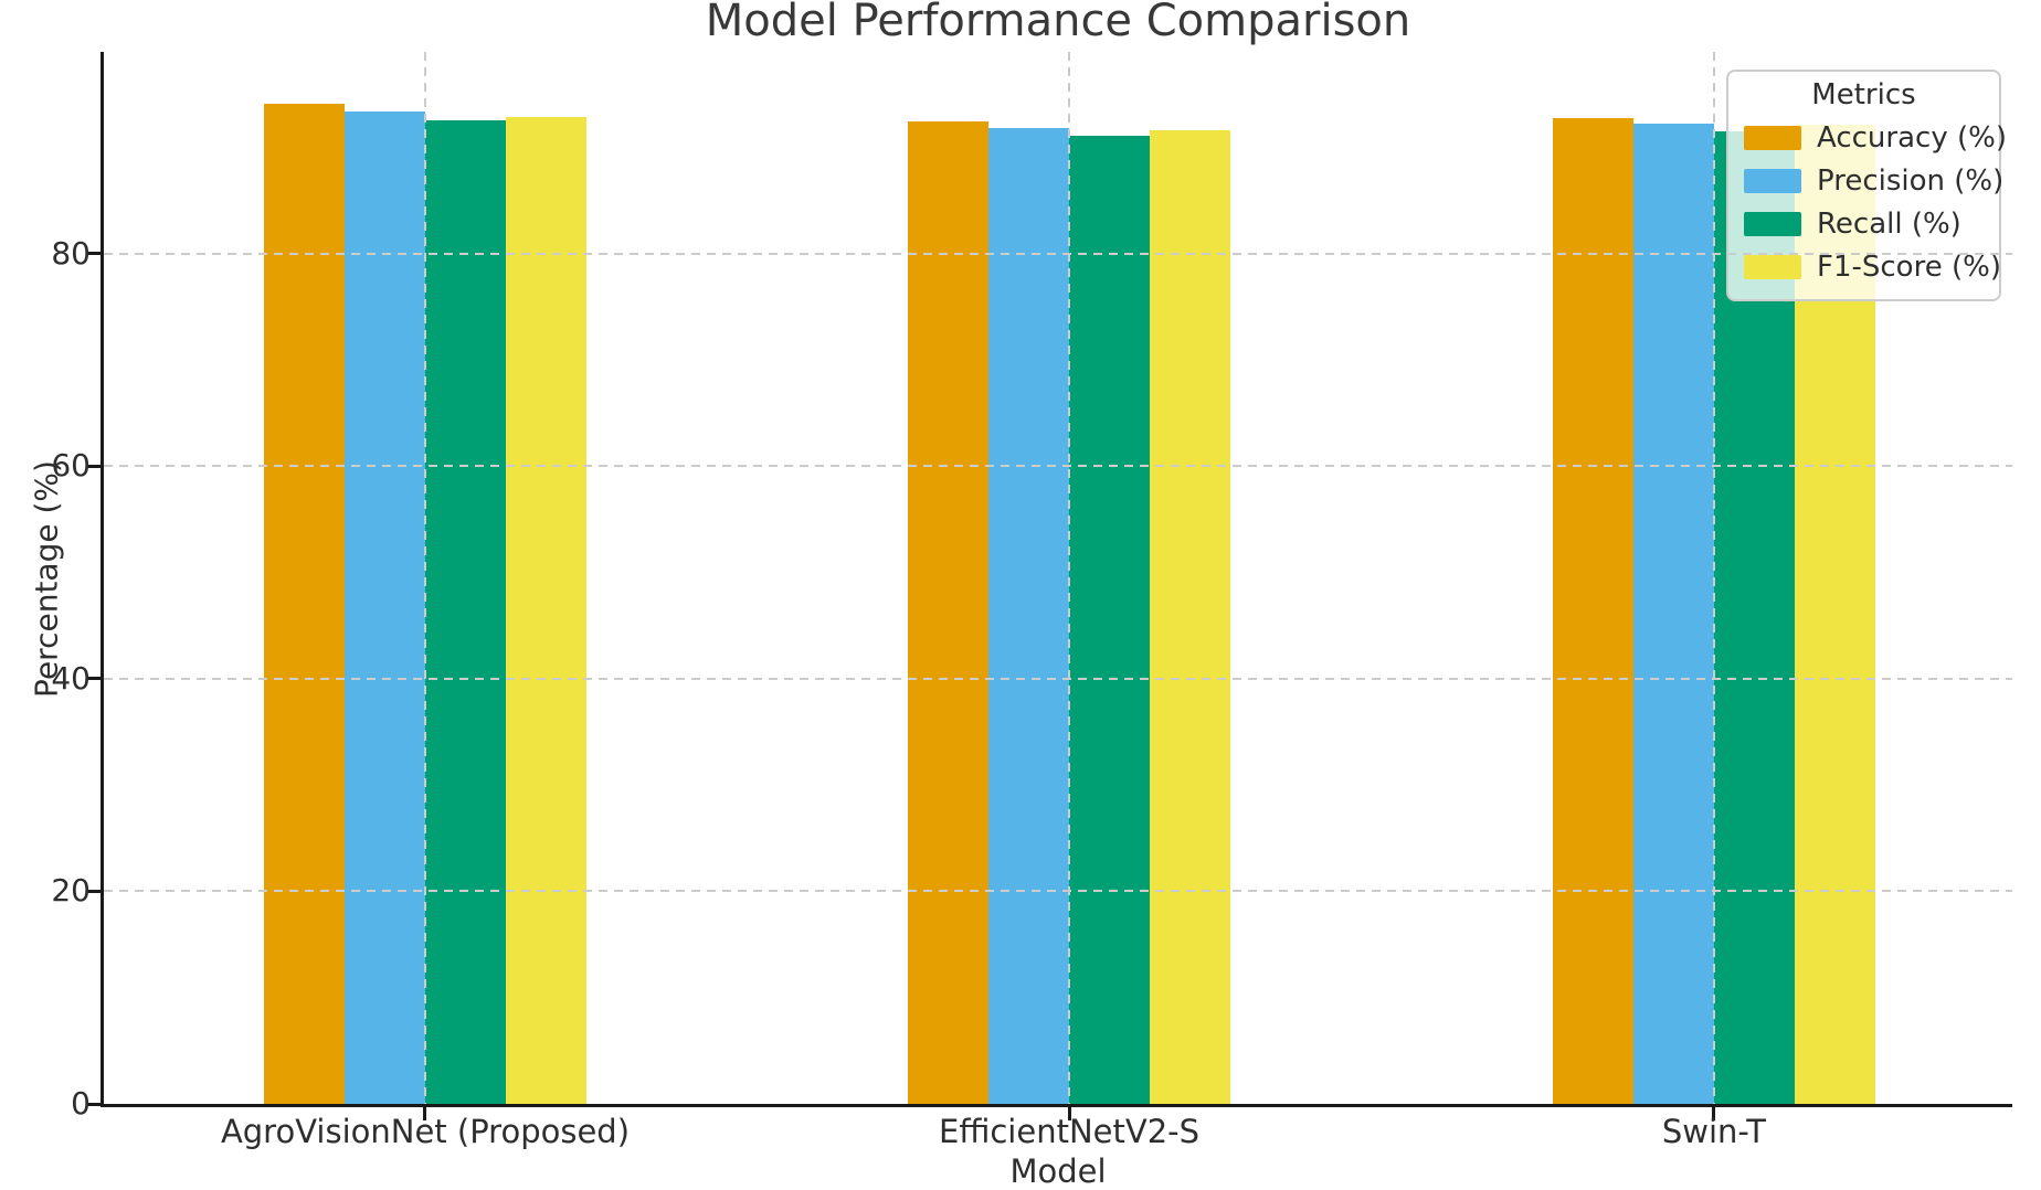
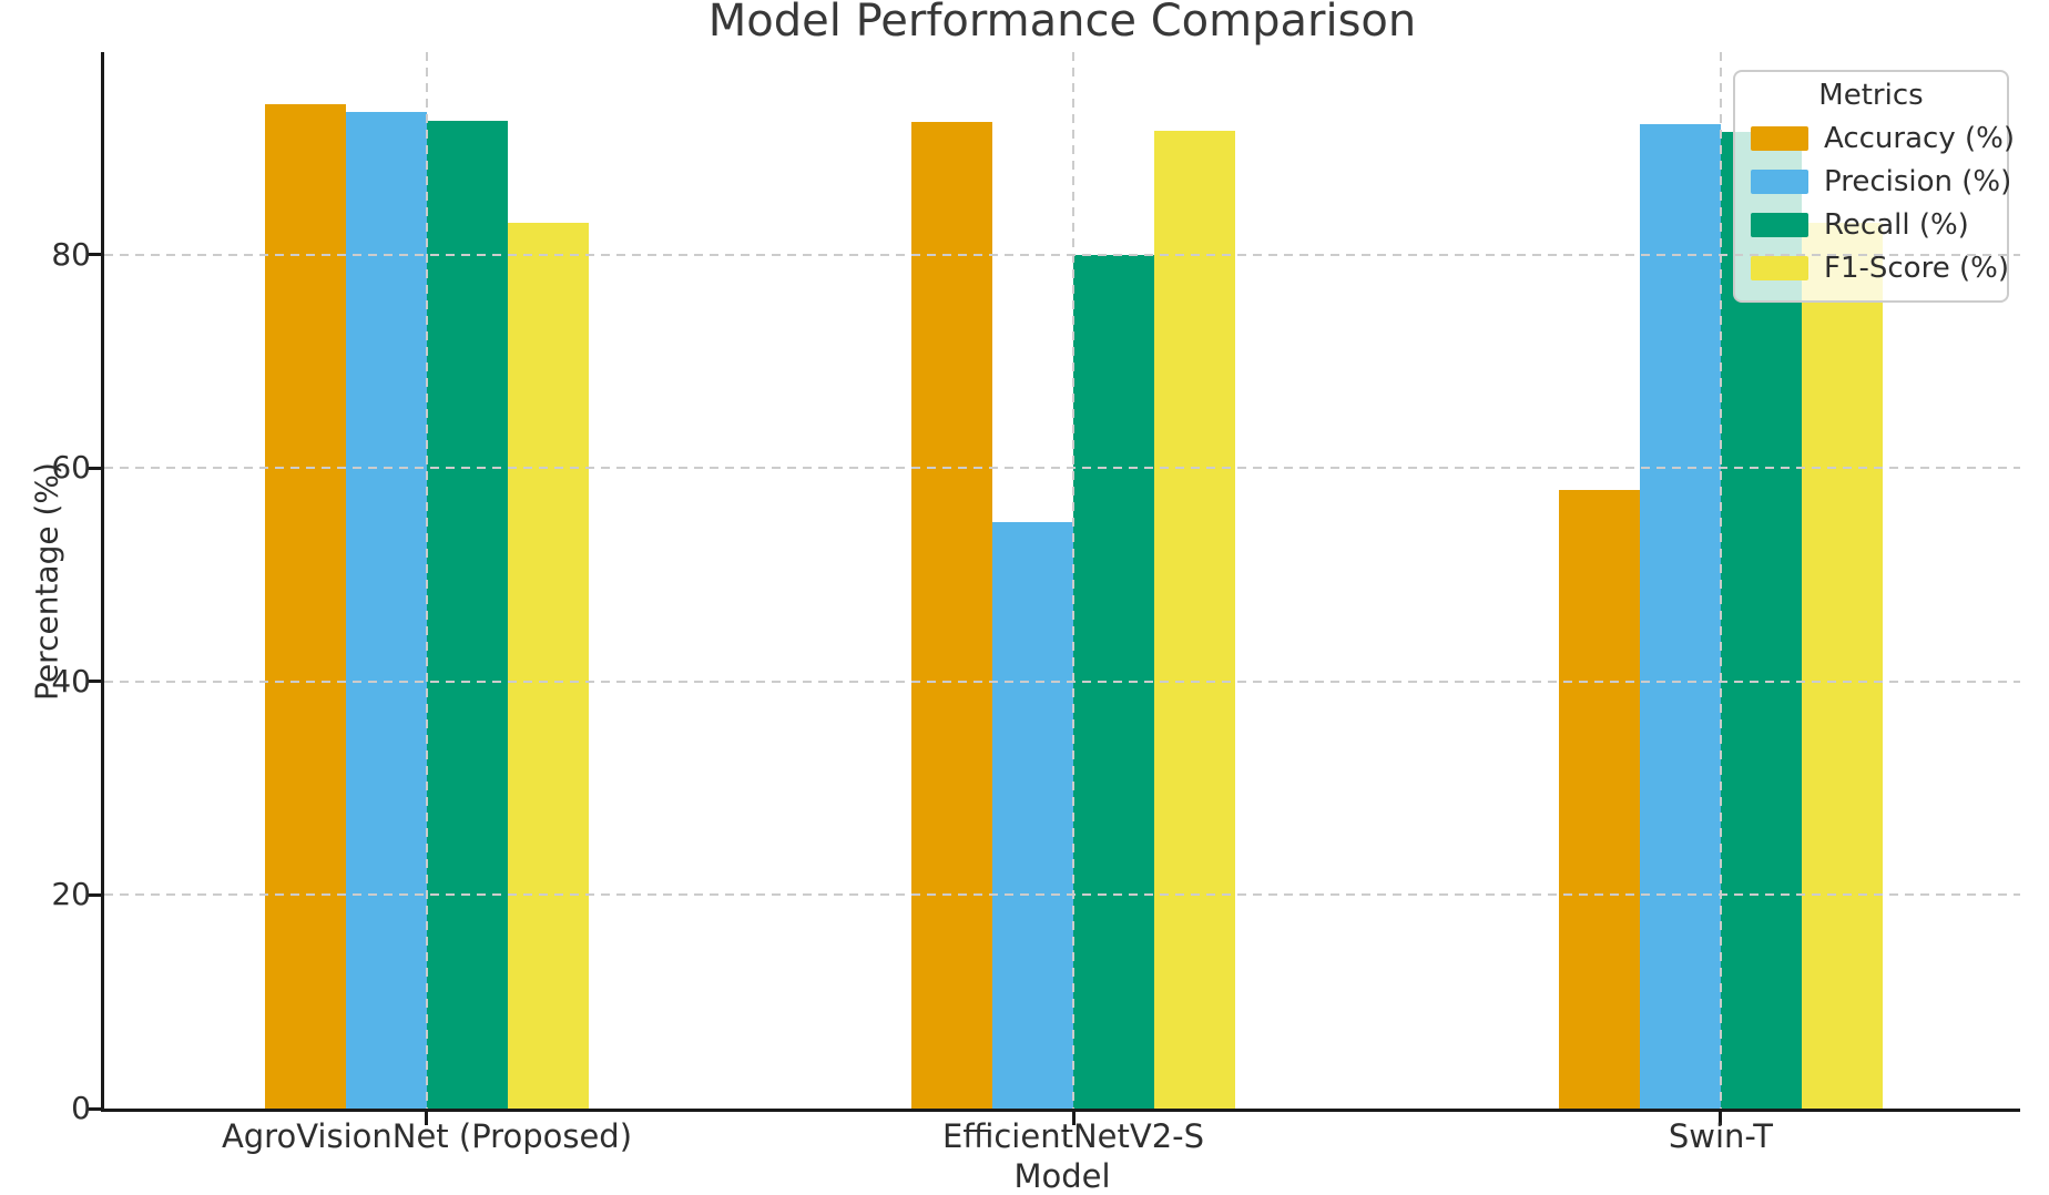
F1-Score (%)/AgroVisionNet (Proposed): 93 -> 83
Precision (%)/EfficientNetV2-S: 92 -> 55
Recall (%)/EfficientNetV2-S: 91 -> 80
Accuracy (%)/Swin-T: 93 -> 58
F1-Score (%)/Swin-T: 92 -> 83
